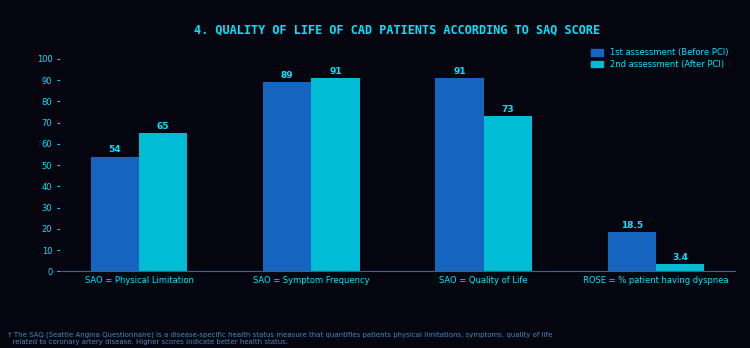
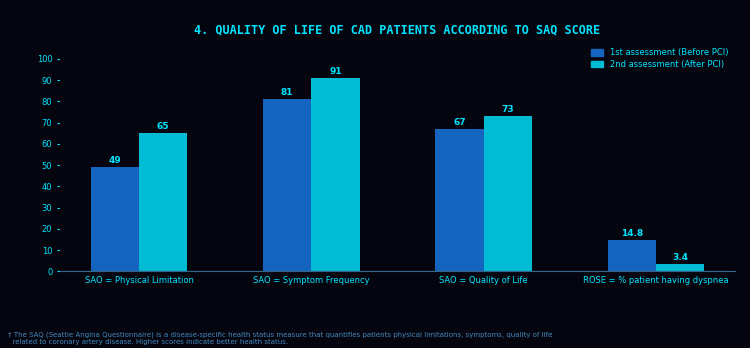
1st assessment (Before PCI)/SAO = Physical Limitation: 54 -> 49
1st assessment (Before PCI)/SAO = Symptom Frequency: 89 -> 81
1st assessment (Before PCI)/SAO = Quality of Life: 91 -> 67
1st assessment (Before PCI)/ROSE = % patient having dyspnea: 18.5 -> 14.8
